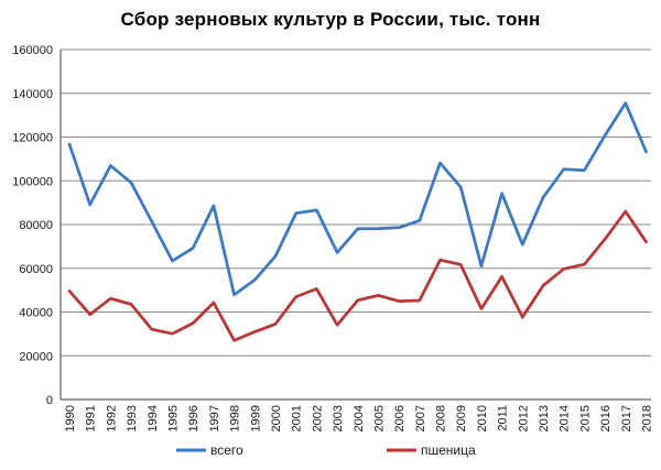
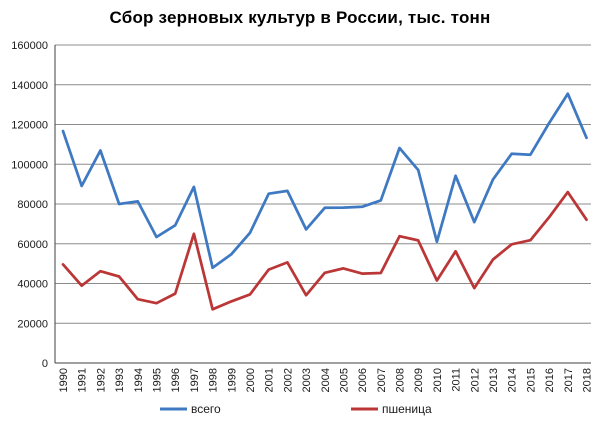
всего/1993: 99000 -> 80000
пшеница/1997: 44000 -> 65000
